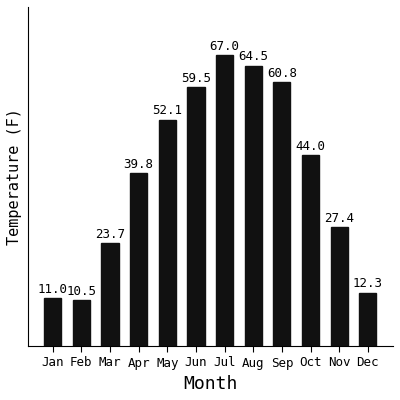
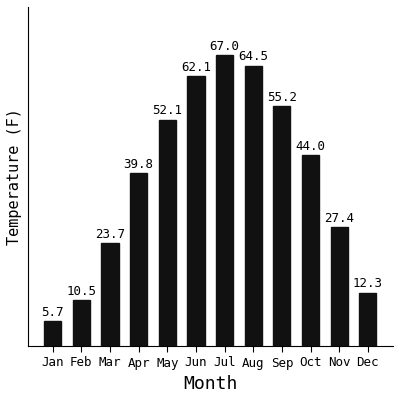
Jan: 11.0 -> 5.7
Jun: 59.5 -> 62.1
Sep: 60.8 -> 55.2
